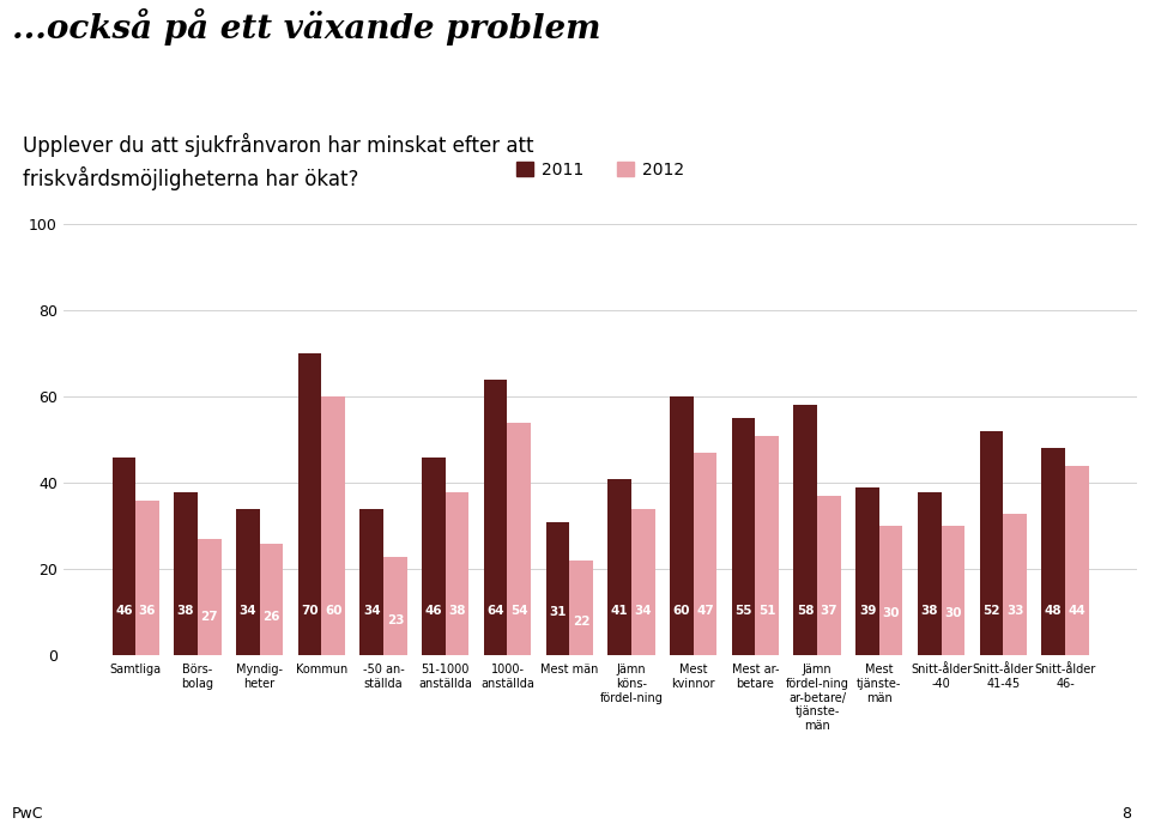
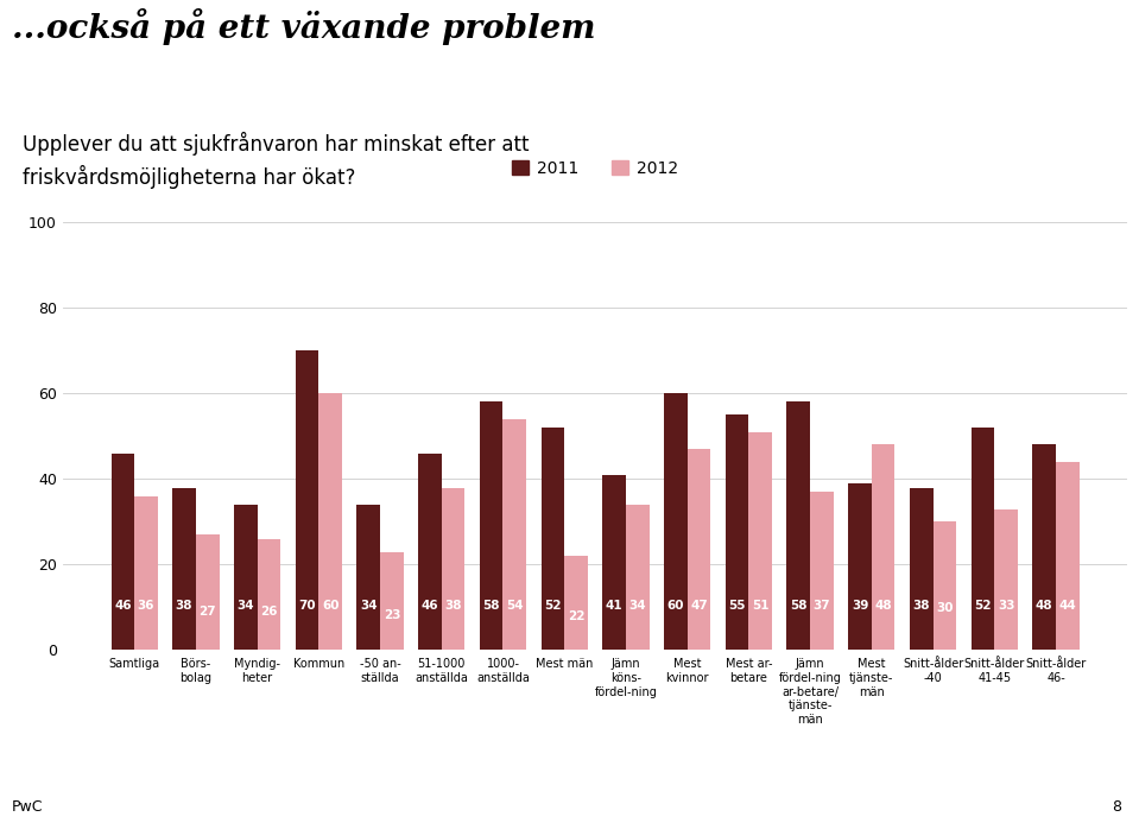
2011/1000- anställda: 64 -> 58
2011/Mest män: 31 -> 52
2012/Mest tjänste- män: 30 -> 48
